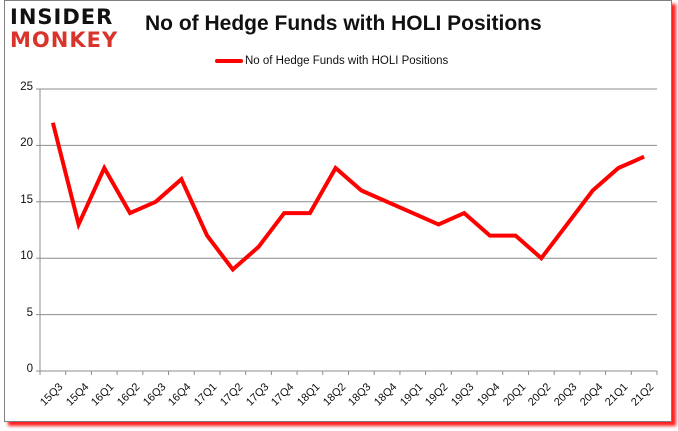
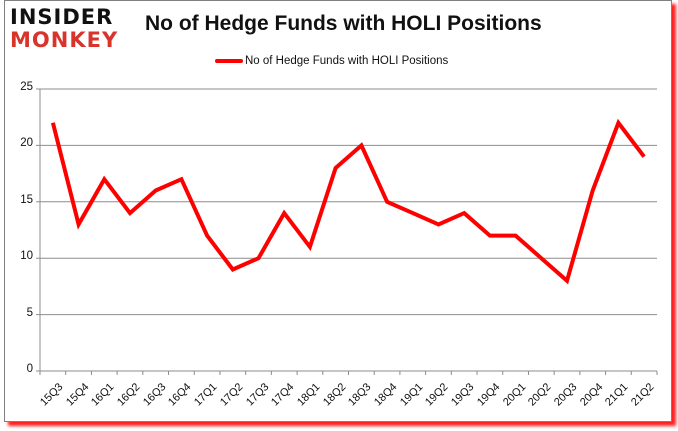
16Q1: 18 -> 17
16Q3: 15 -> 16
17Q3: 11 -> 10
18Q1: 14 -> 11
18Q3: 16 -> 20
20Q3: 13 -> 8
21Q1: 18 -> 22
